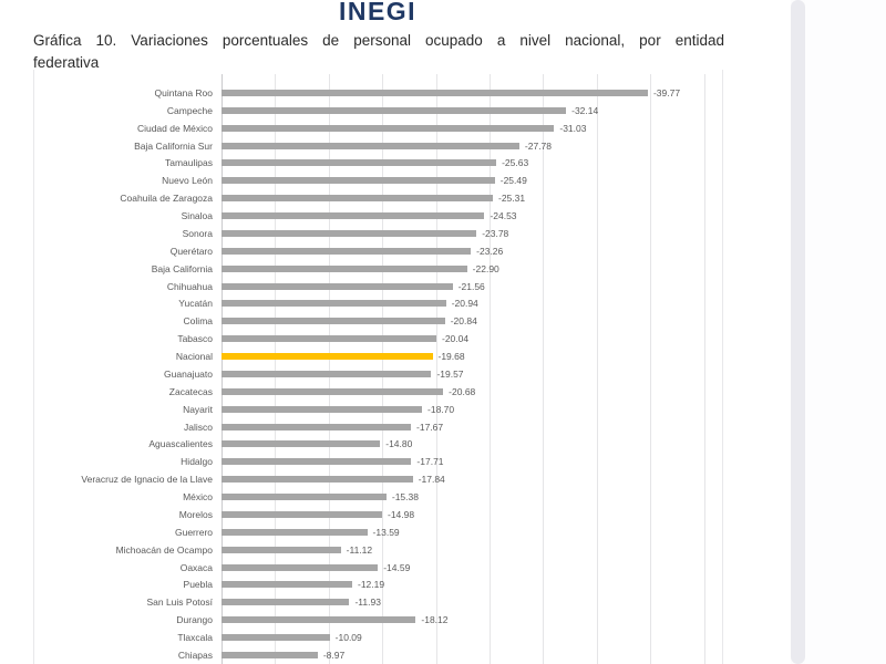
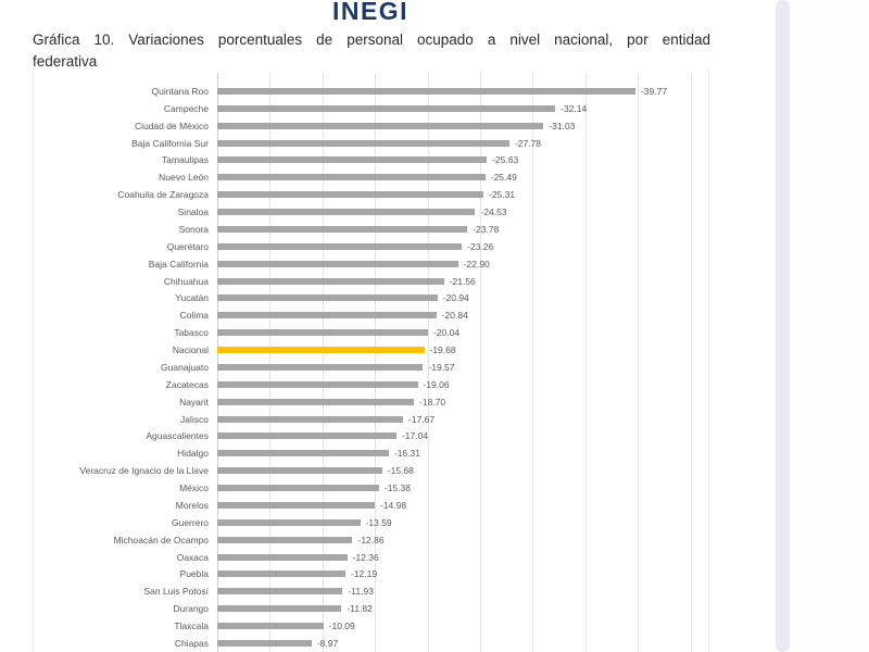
Zacatecas: -20.68 -> -19.06
Aguascalientes: -14.80 -> -17.04
Hidalgo: -17.71 -> -16.31
Veracruz de Ignacio de la Llave: -17.84 -> -15.68
Michoacán de Ocampo: -11.12 -> -12.86
Oaxaca: -14.59 -> -12.36
Durango: -18.12 -> -11.82
